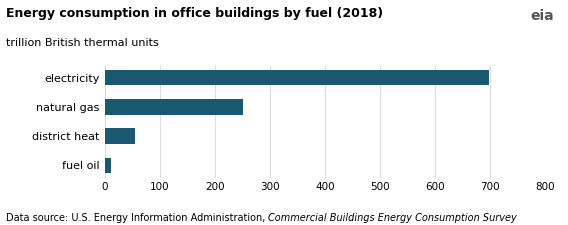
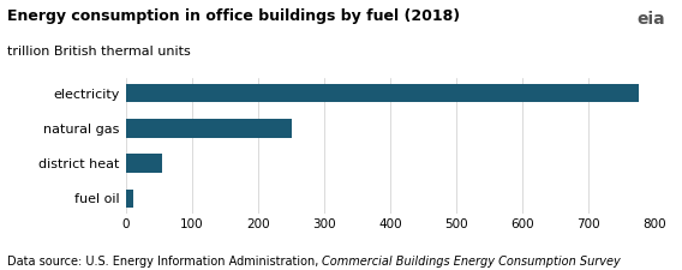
electricity: 698 -> 775
